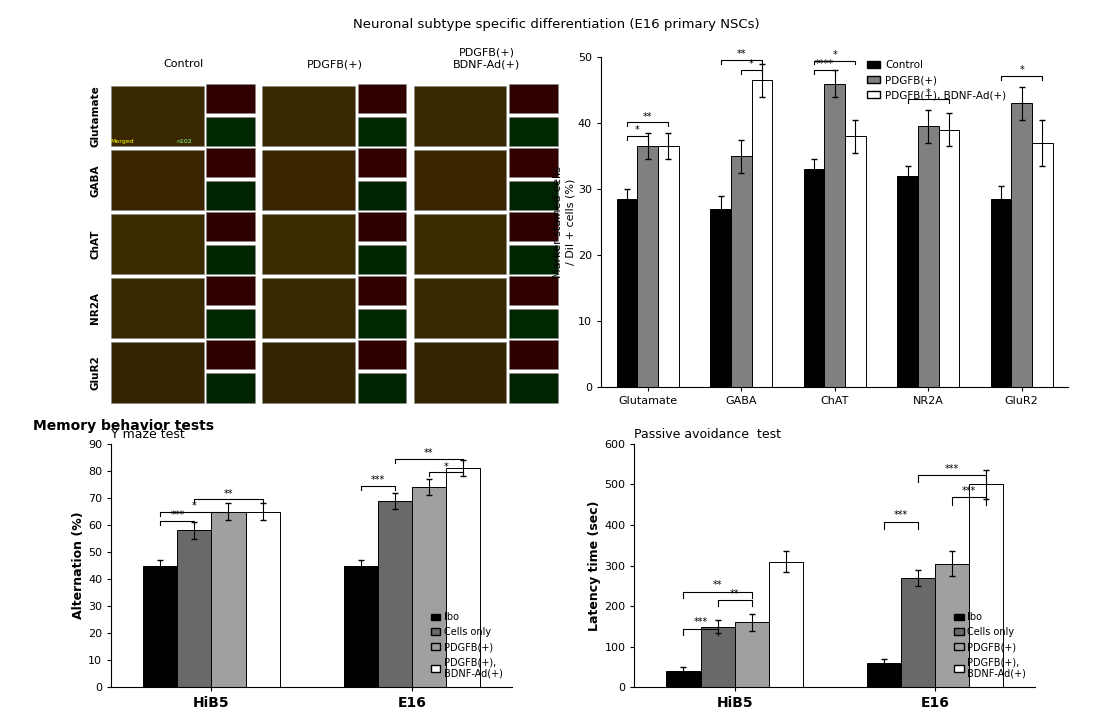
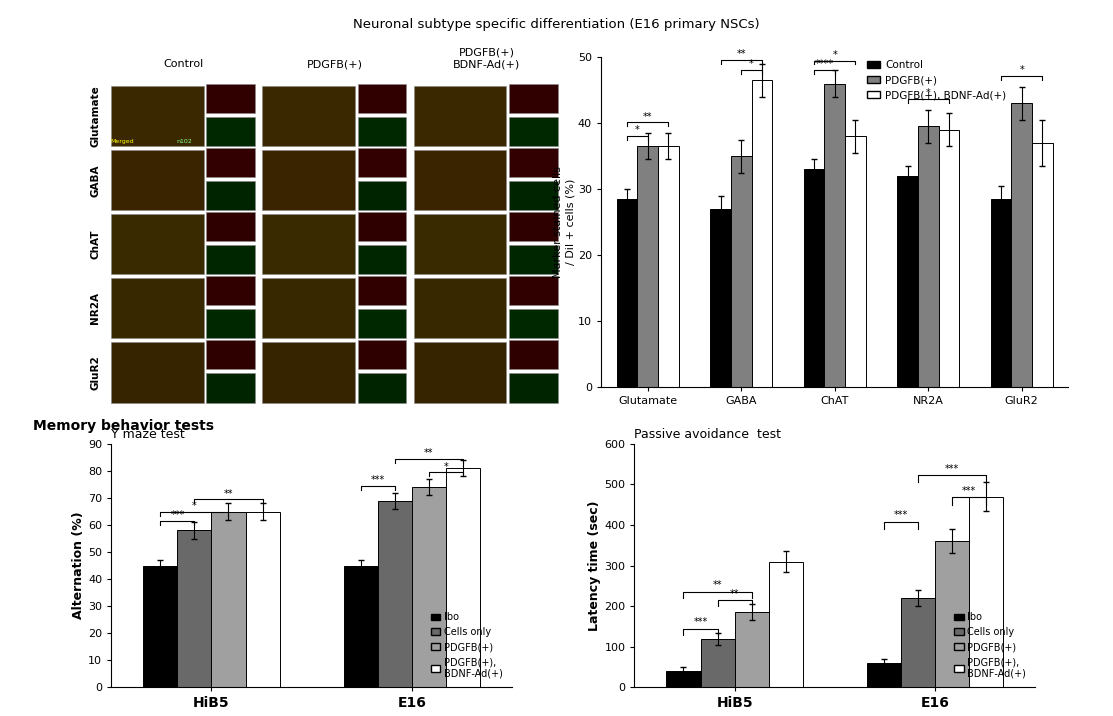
Passive avoidance test/Cells only/HiB5: 150 -> 120
Passive avoidance test/PDGFB(+)/HiB5: 160 -> 185
Passive avoidance test/Cells only/E16: 270 -> 220
Passive avoidance test/PDGFB(+)/E16: 305 -> 360
Passive avoidance test/PDGFB(+), BDNF-Ad(+)/E16: 500 -> 470
